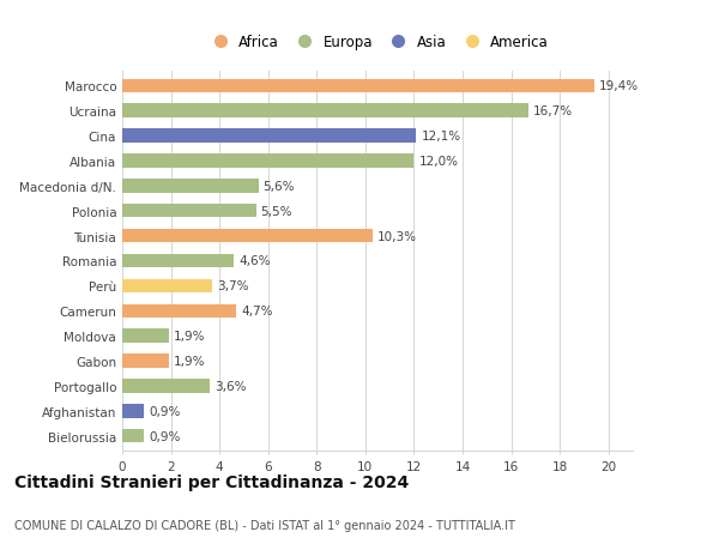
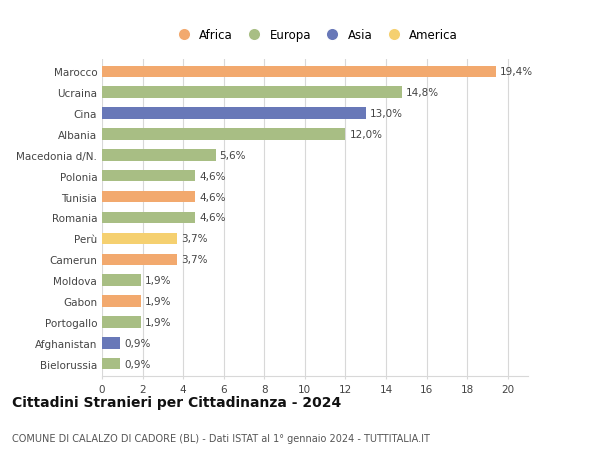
Ucraina: 16,7% -> 14,8%
Cina: 12,1% -> 13,0%
Polonia: 5,5% -> 4,6%
Tunisia: 10,3% -> 4,6%
Camerun: 4,7% -> 3,7%
Portogallo: 3,6% -> 1,9%
